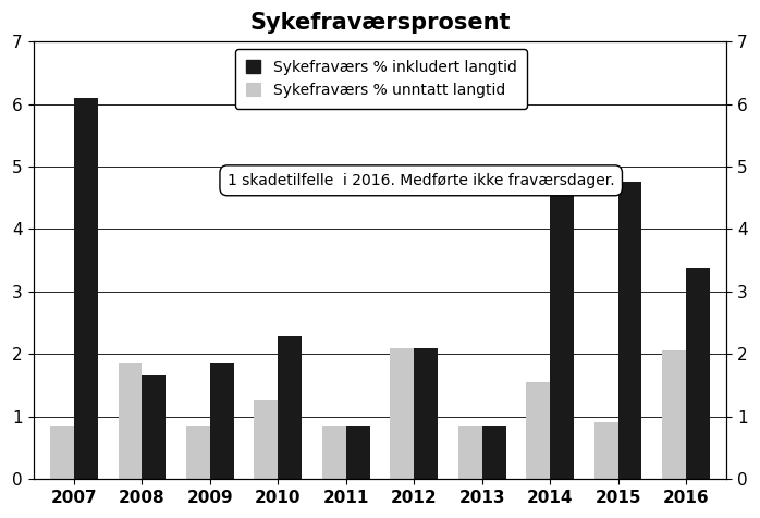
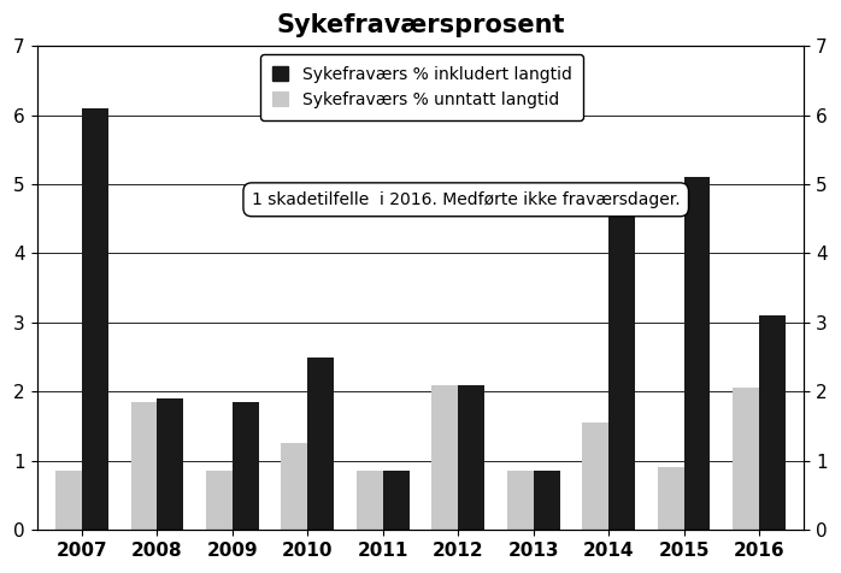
Sykefraværs % inkludert langtid/2008: 1.66 -> 1.90
Sykefraværs % inkludert langtid/2010: 2.28 -> 2.50
Sykefraværs % inkludert langtid/2015: 4.76 -> 5.10
Sykefraværs % inkludert langtid/2016: 3.38 -> 3.10
